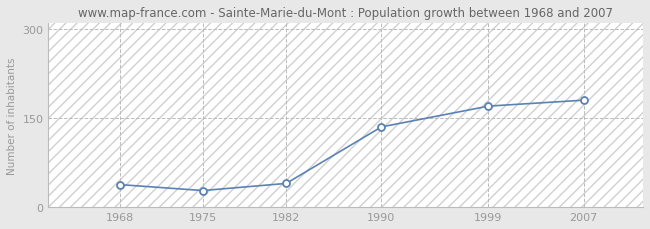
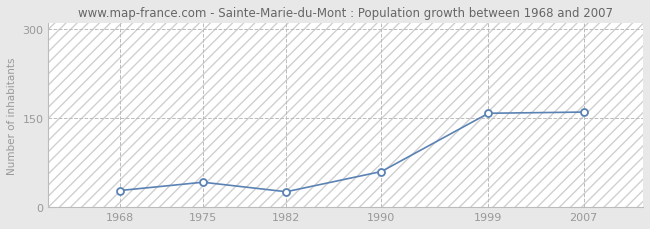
1968: 38 -> 28
1975: 28 -> 42
1982: 40 -> 26
1990: 135 -> 60
1999: 170 -> 158
2007: 180 -> 160
